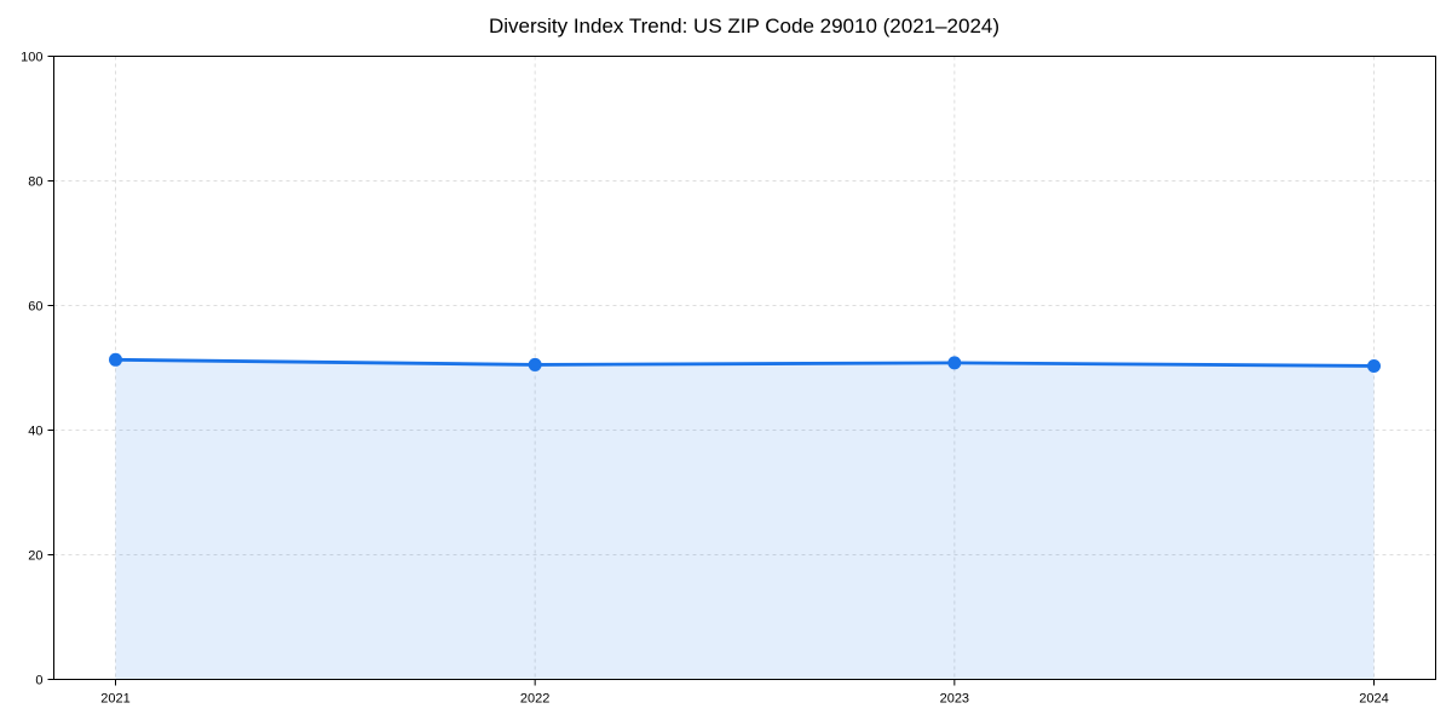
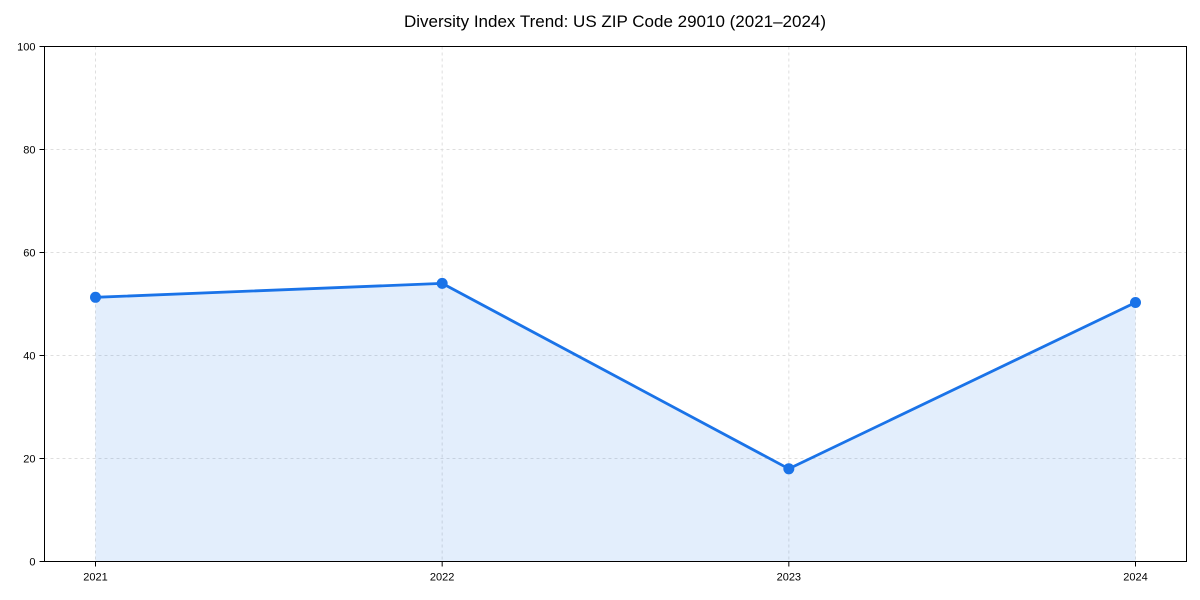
2022: 50 -> 54
2023: 51 -> 18
